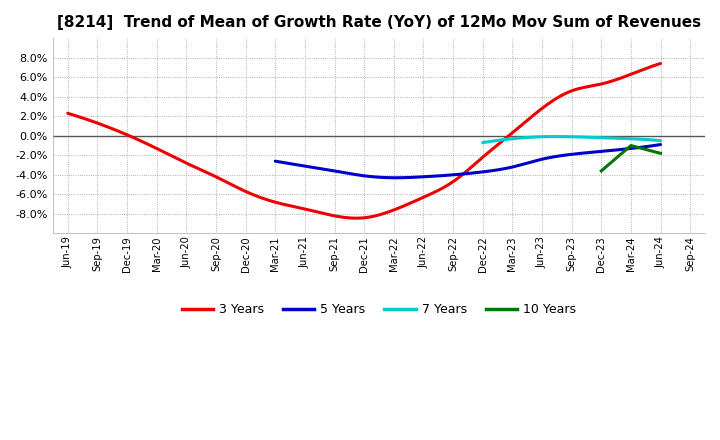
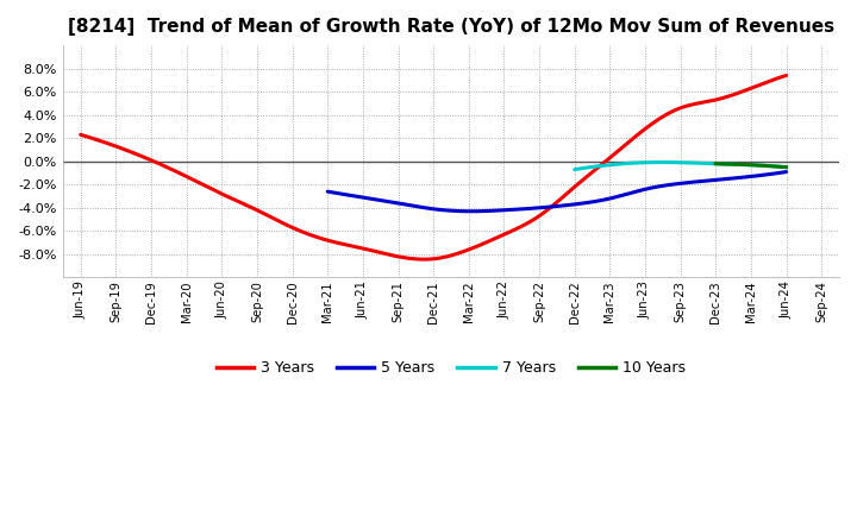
10 Years/Dec-23: -3.6% -> -0.2%
10 Years/Mar-24: -1.0% -> -0.3%
10 Years/Jun-24: -1.8% -> -0.5%
